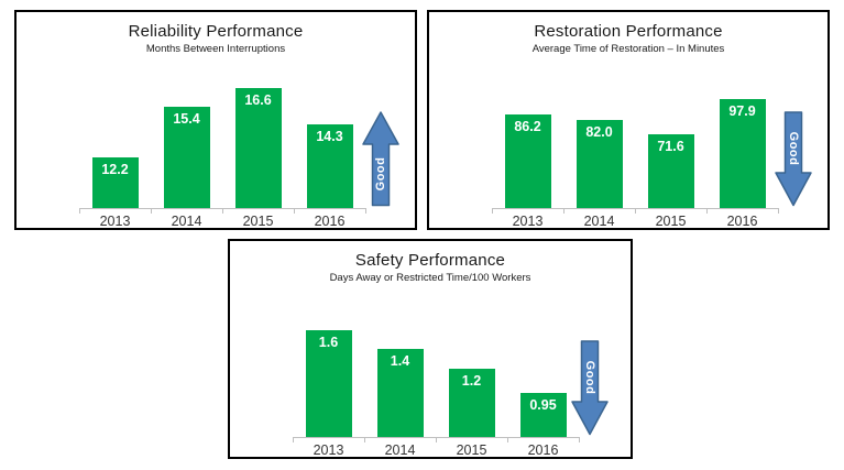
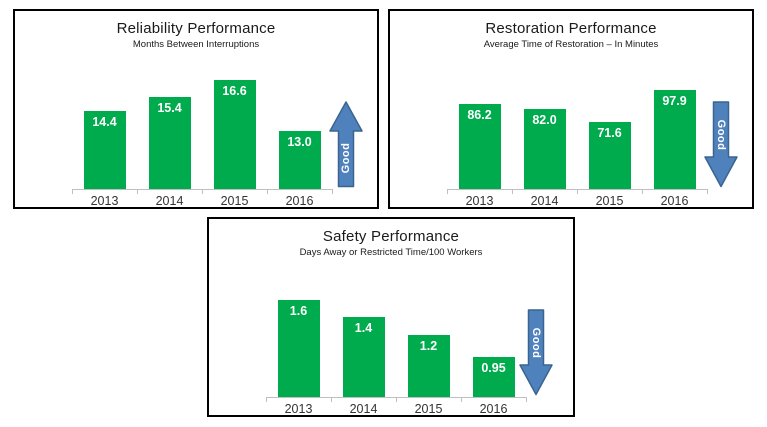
Reliability Performance/2013: 12.2 -> 14.4
Reliability Performance/2016: 14.3 -> 13.0
